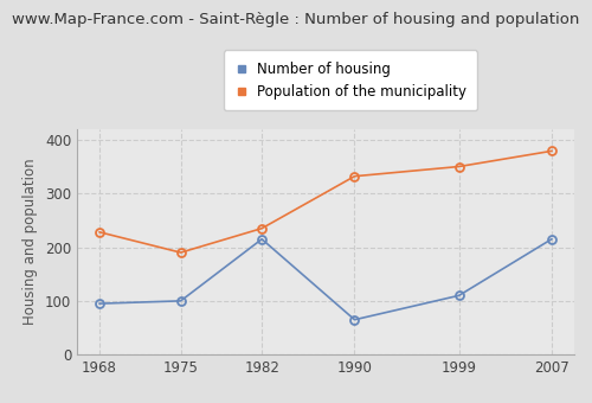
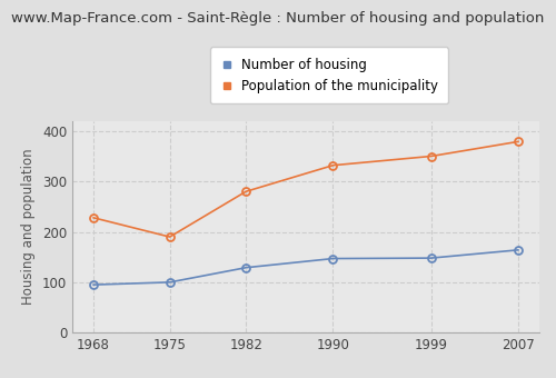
Number of housing/1982: 215 -> 129
Population of the municipality/1982: 235 -> 280
Number of housing/1990: 65 -> 147
Number of housing/1999: 110 -> 148
Number of housing/2007: 215 -> 164
